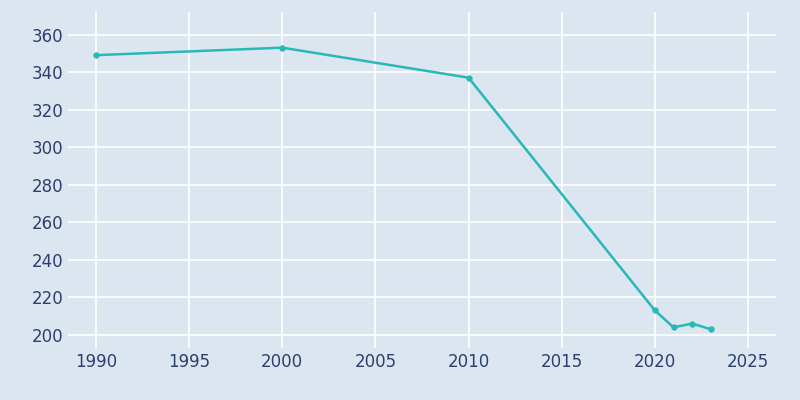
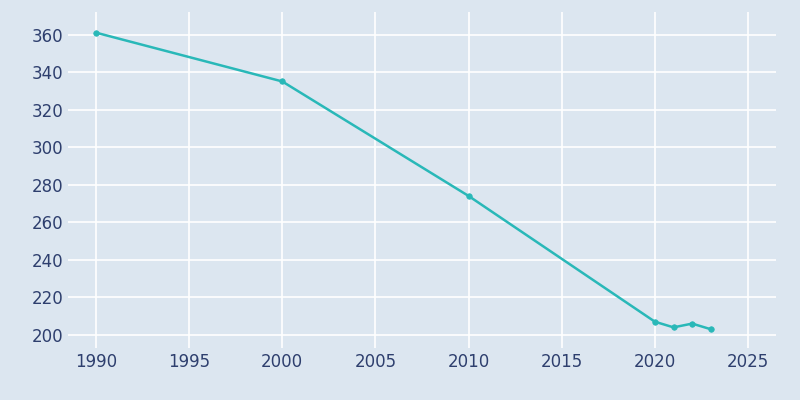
1990: 349 -> 361
2000: 353 -> 335
2010: 337 -> 274
2020: 213 -> 207
